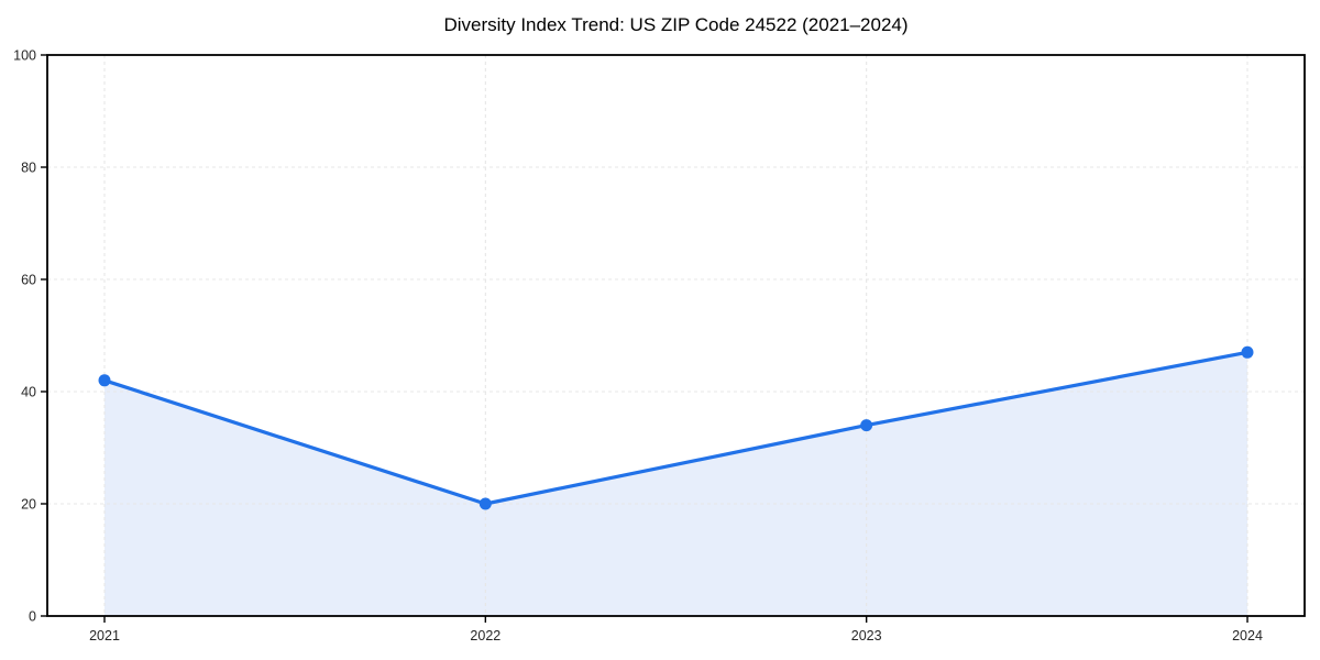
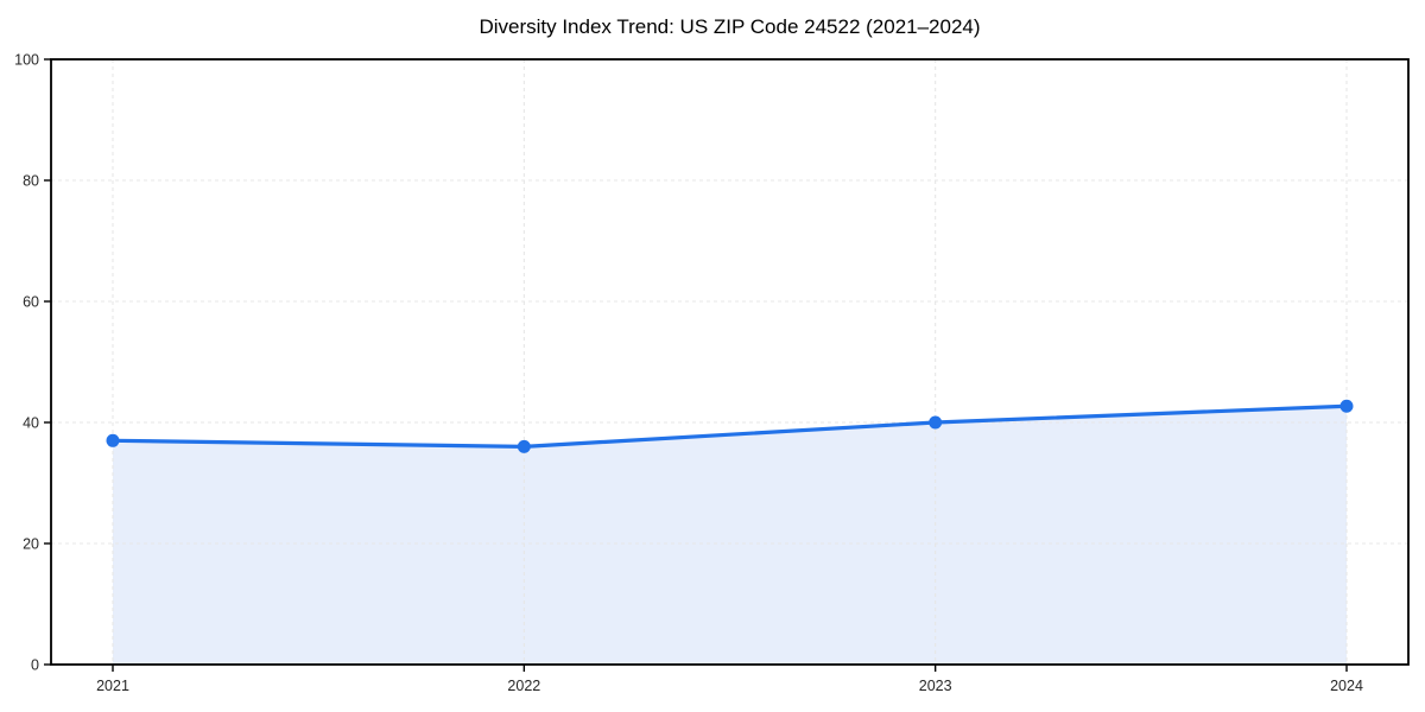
2021: 42 -> 37
2022: 20 -> 36
2023: 34 -> 40
2024: 47 -> 43
